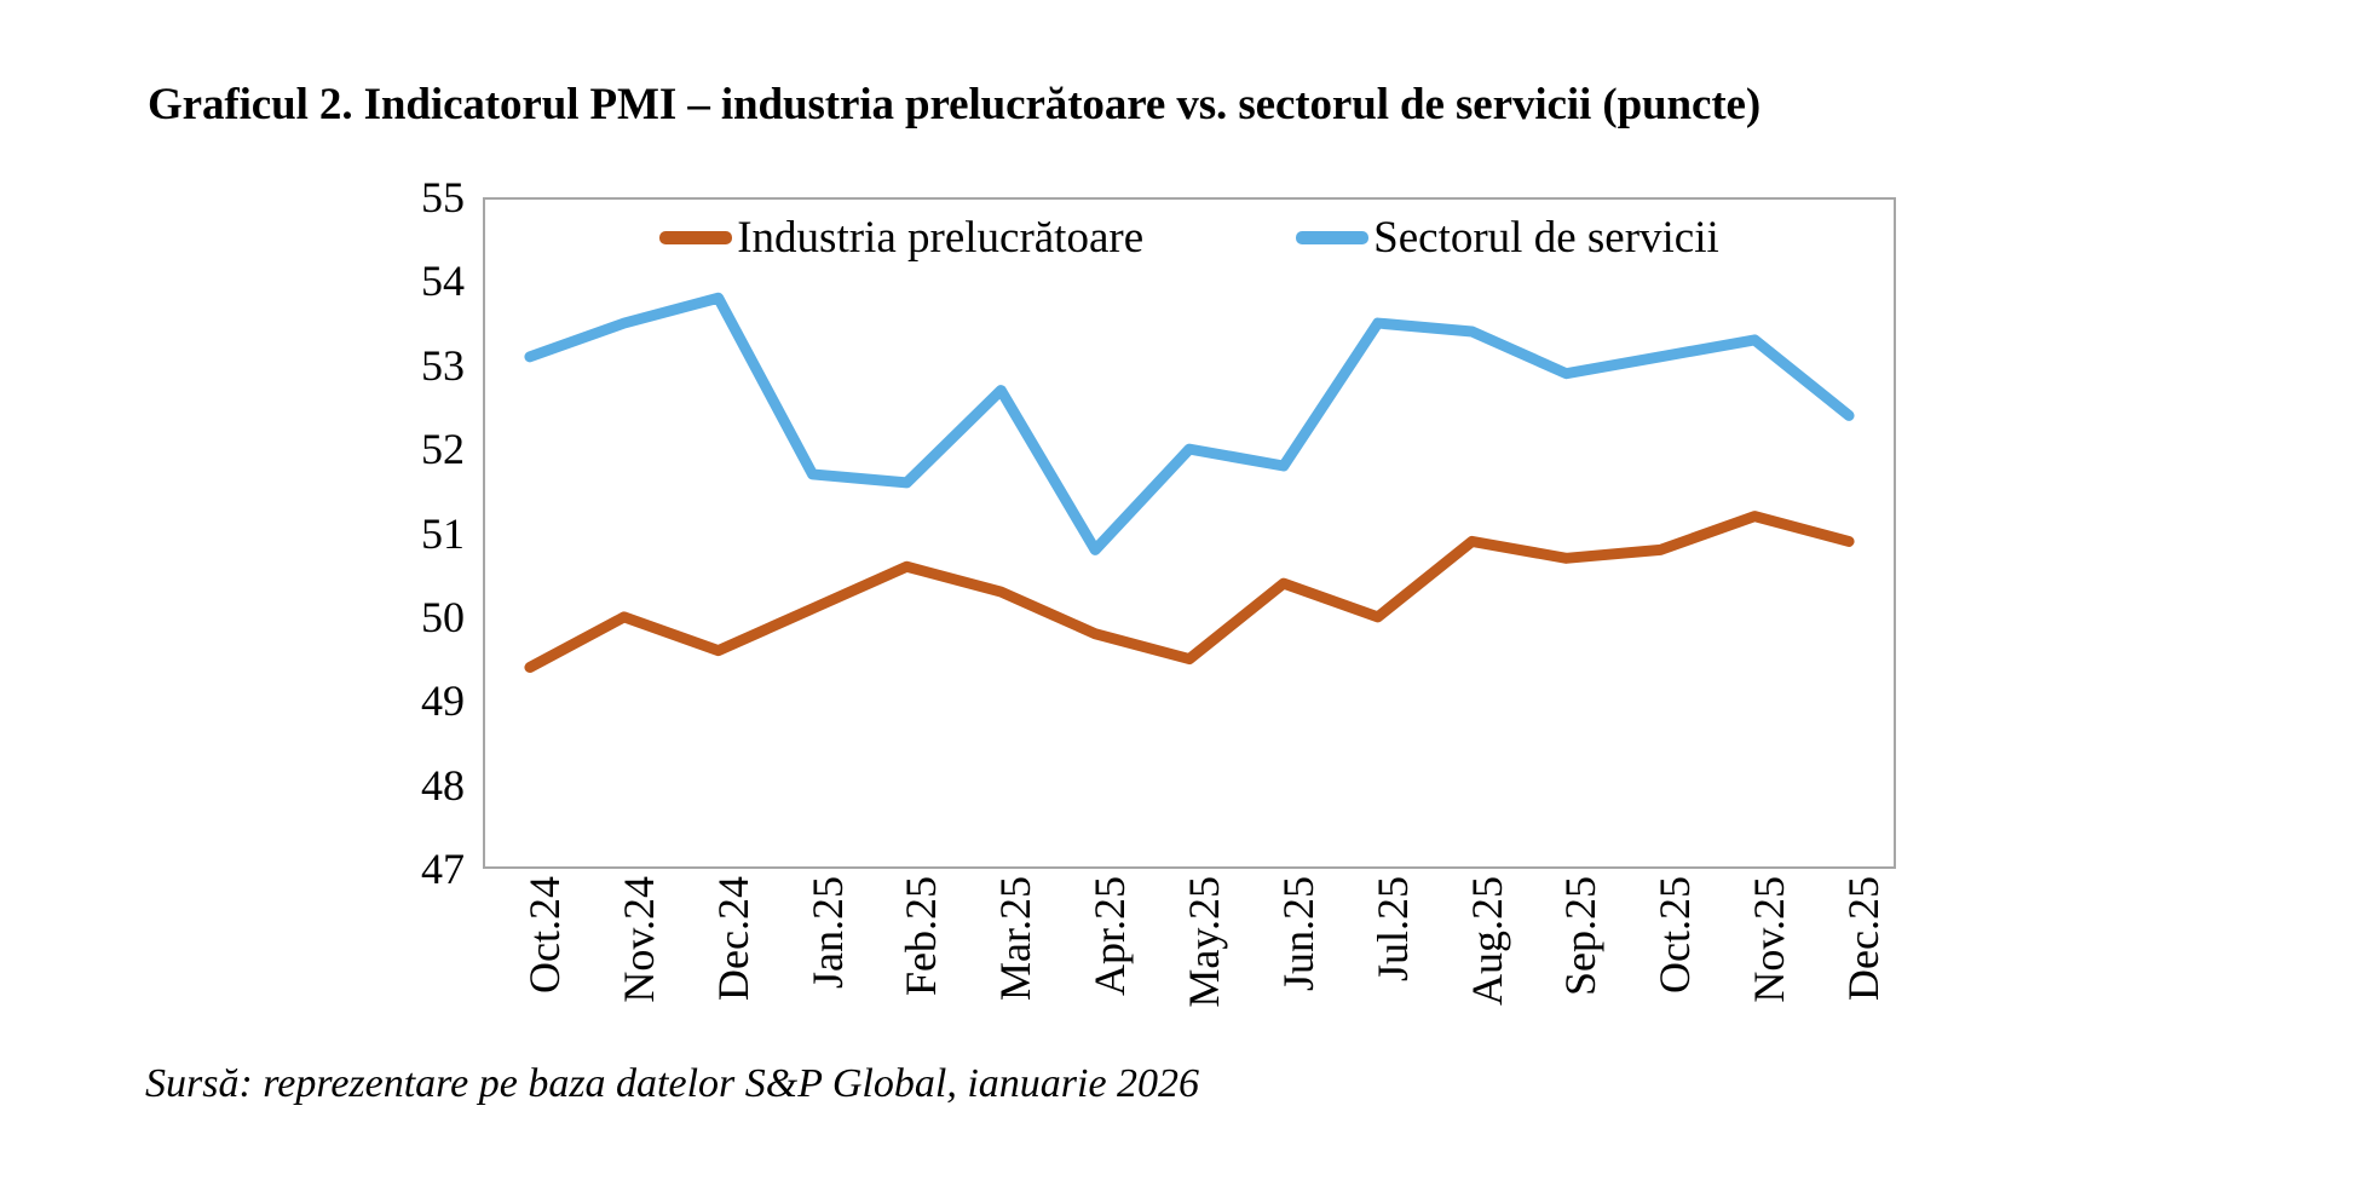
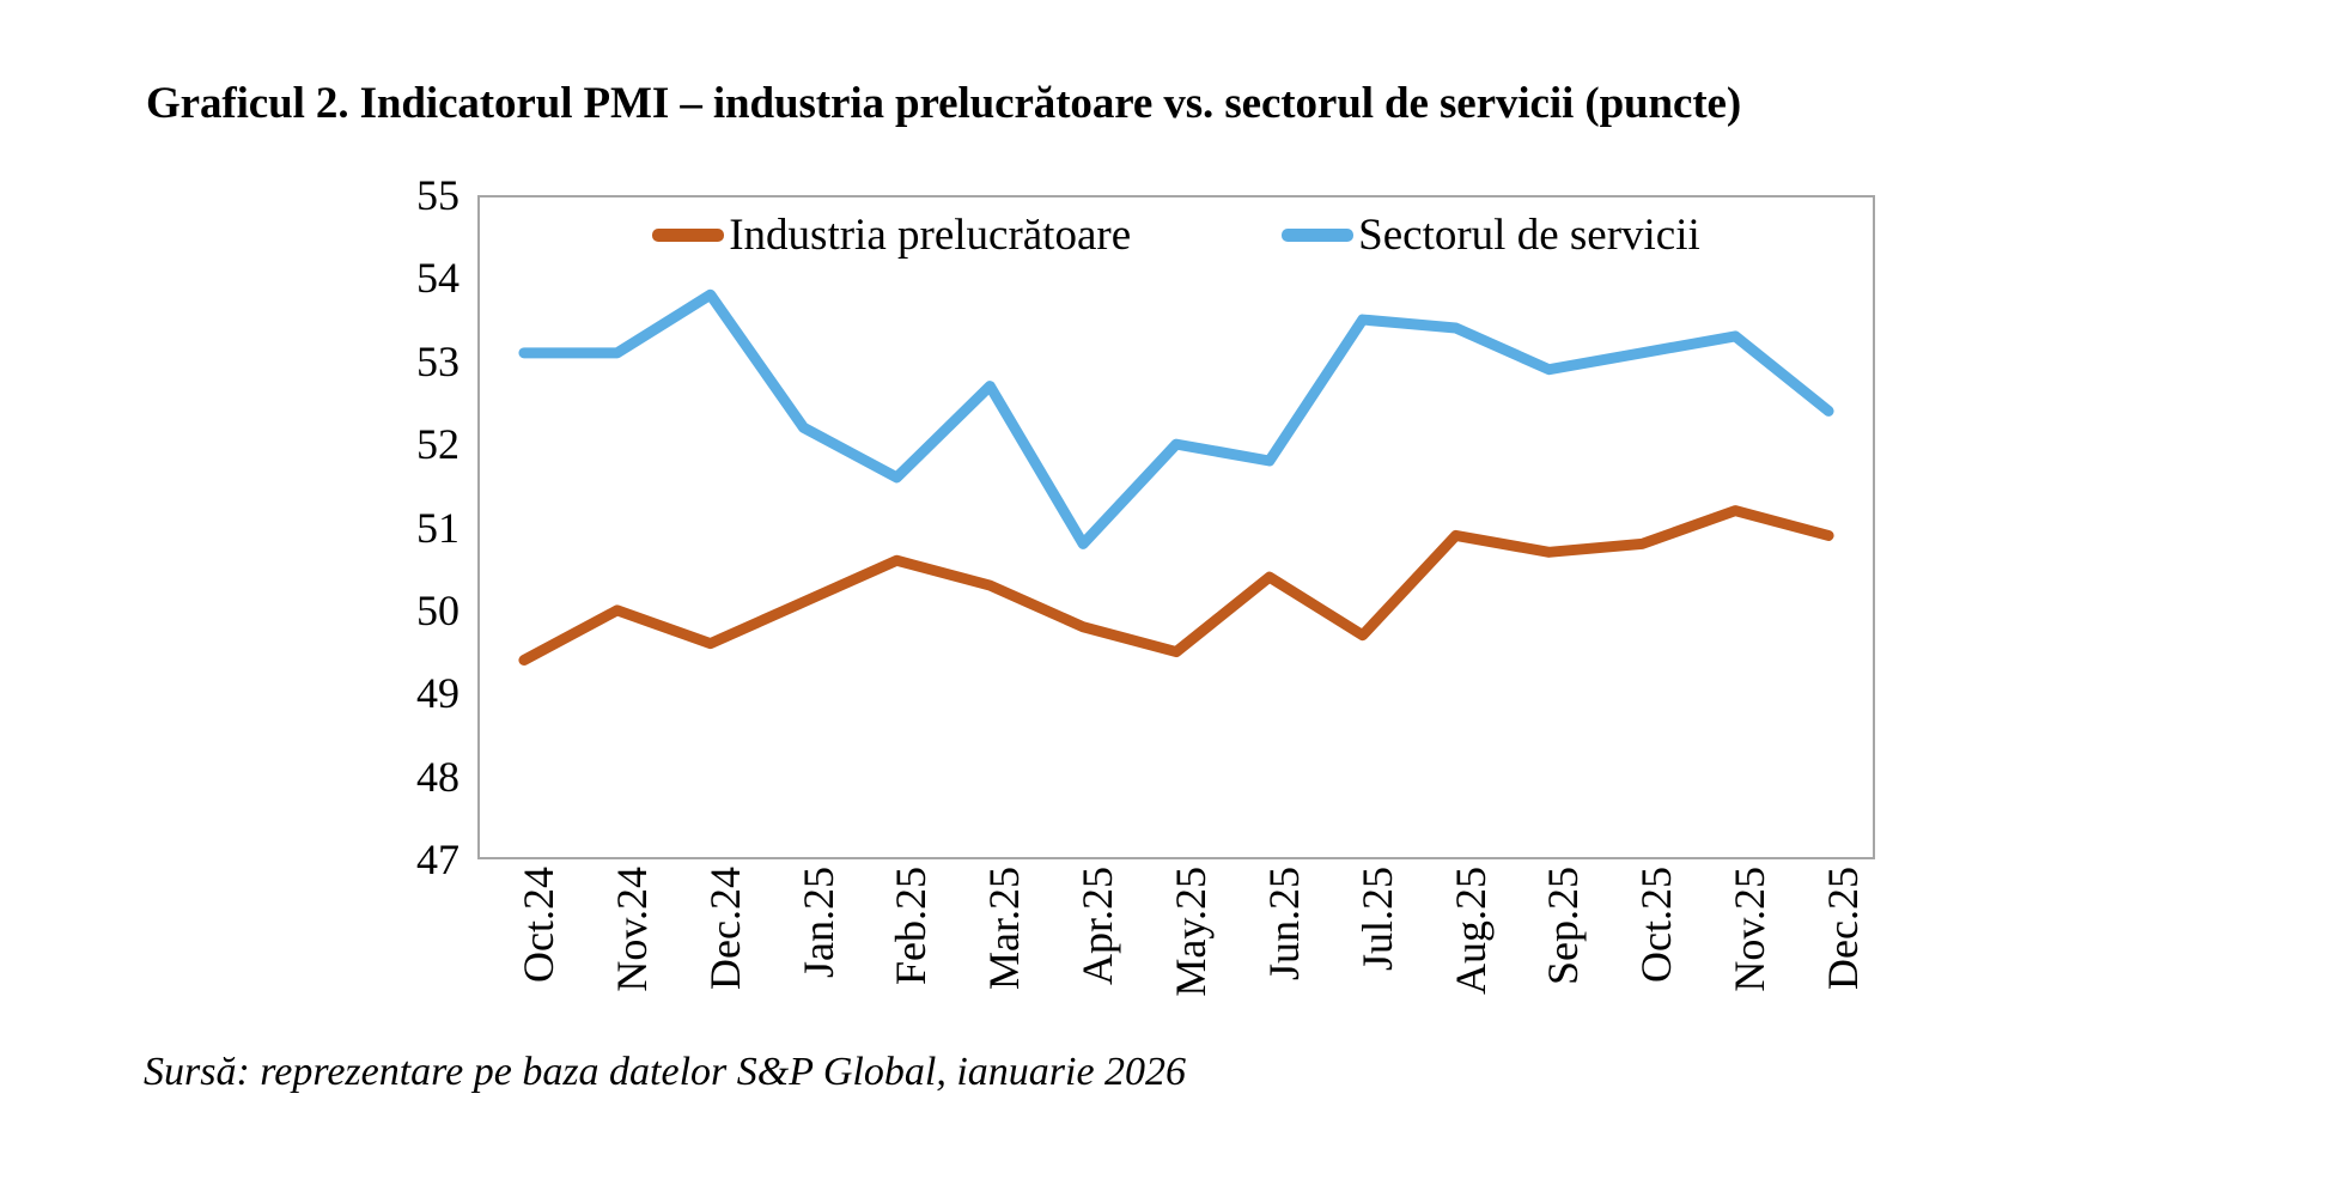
Sectorul de servicii/Nov.24: 53.5 -> 53.1
Sectorul de servicii/Jan.25: 51.7 -> 52.2
Industria prelucrătoare/Jul.25: 50.0 -> 49.7
